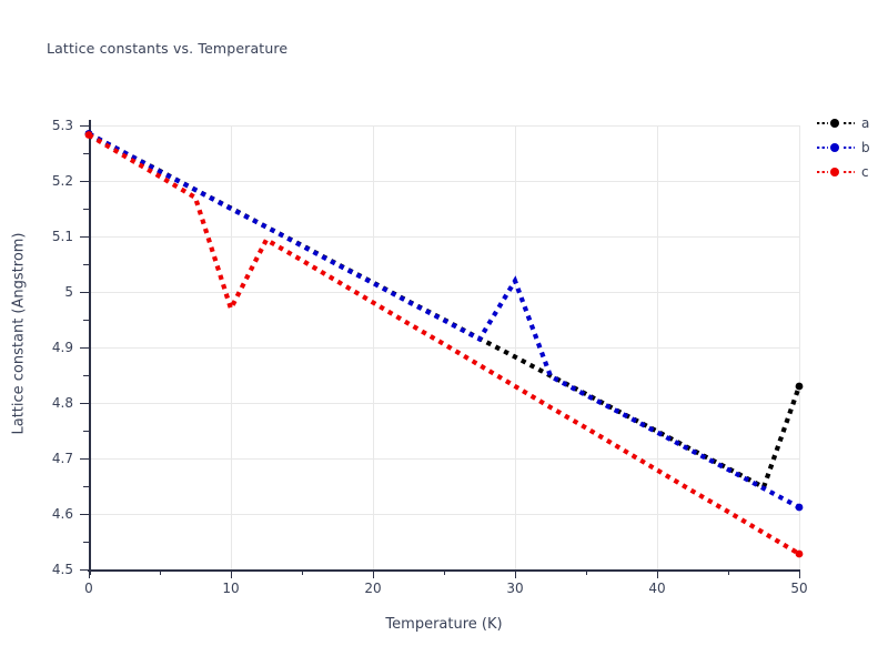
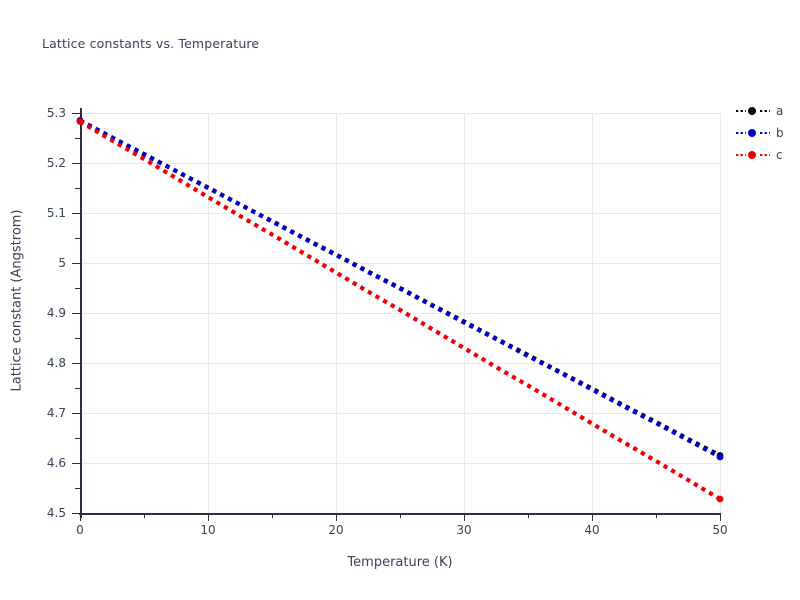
c/10: 4.97 -> 5.13
b/30: 5.02 -> 4.88
a/50: 4.83 -> 4.62
